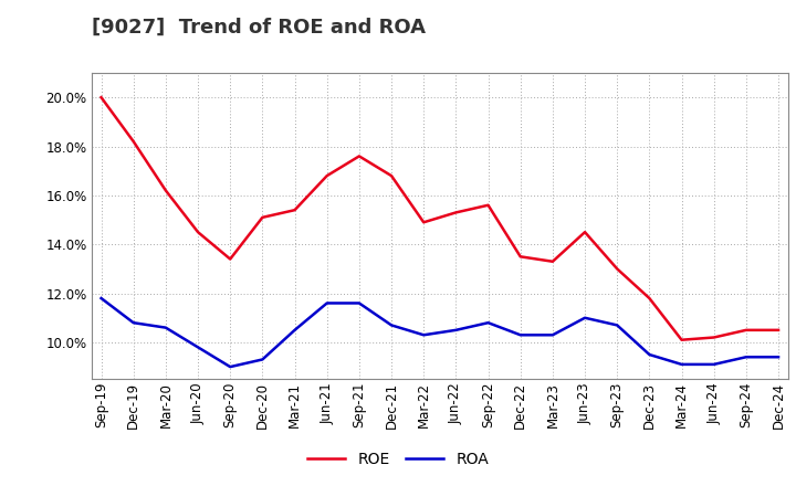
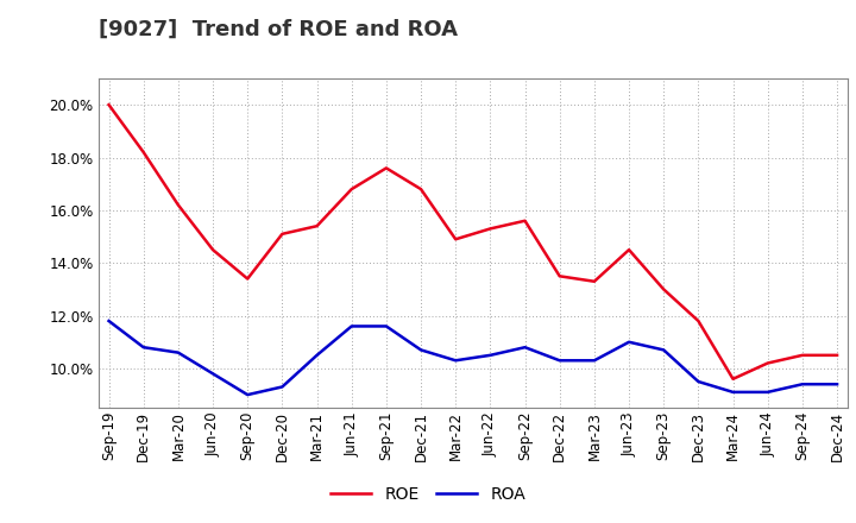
ROE/Mar-24: 10.1% -> 9.6%
